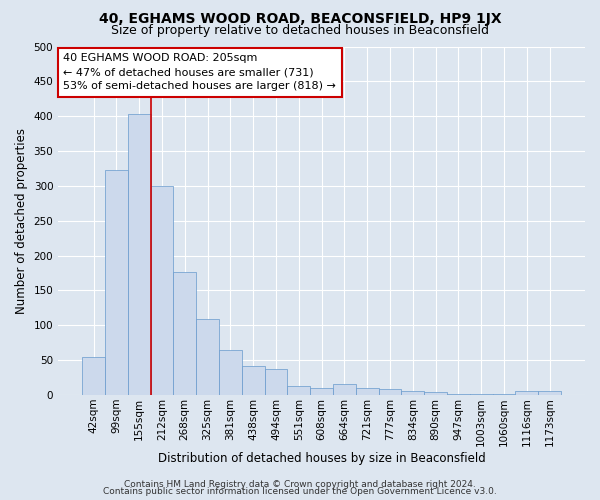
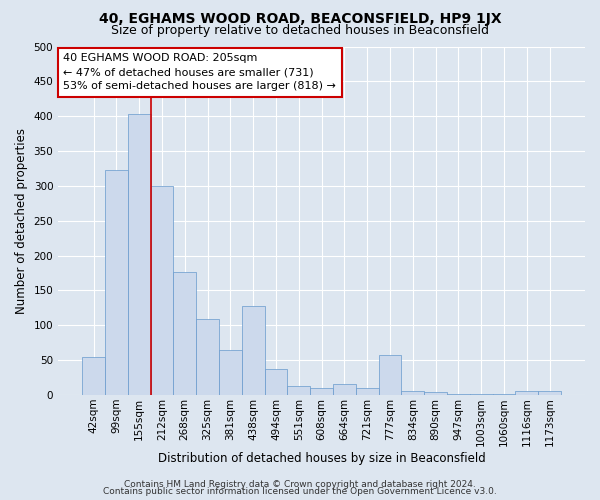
438sqm: 41 -> 128
777sqm: 8 -> 58
